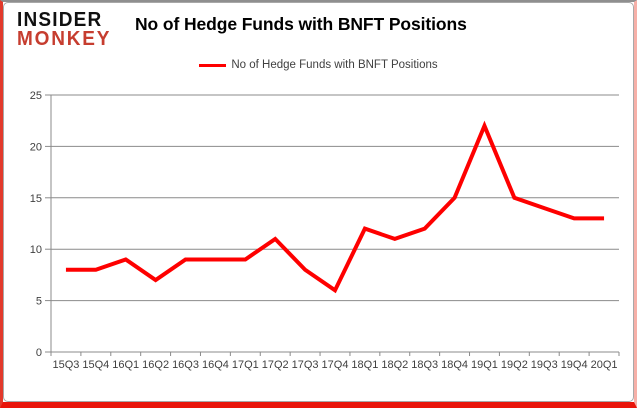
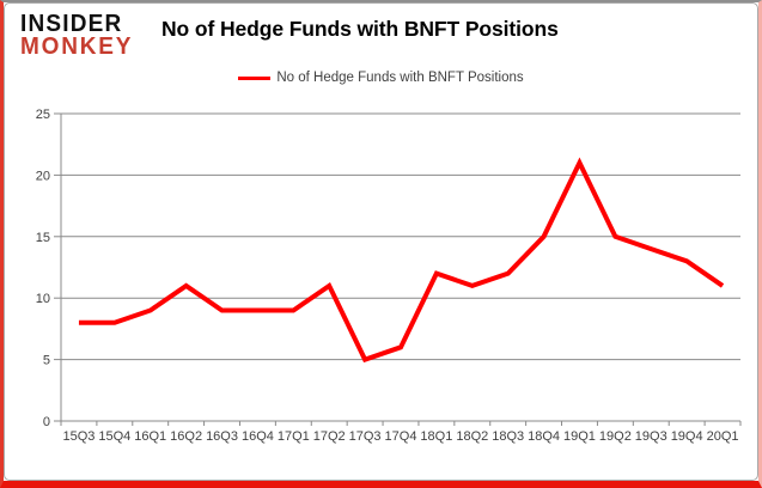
16Q2: 7 -> 11
17Q3: 8 -> 5
19Q1: 22 -> 21
20Q1: 13 -> 11
